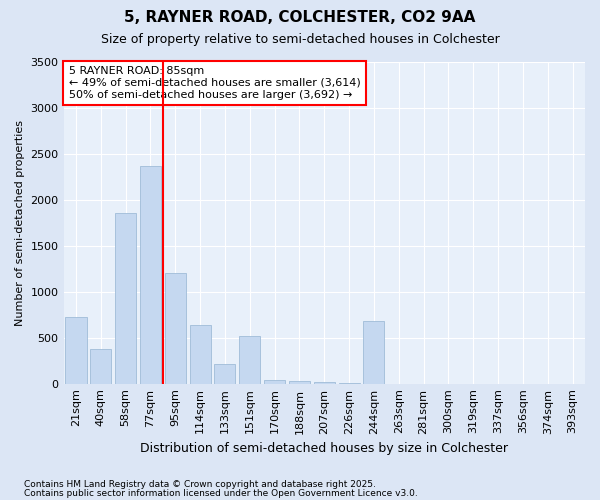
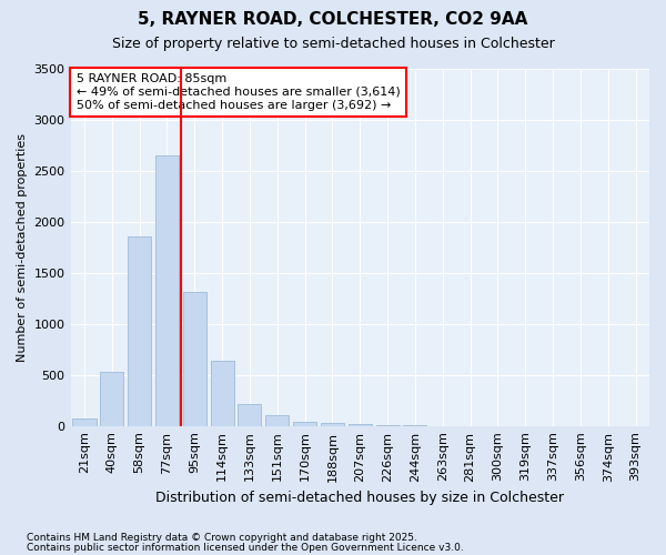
21sqm: 720 -> 80
40sqm: 380 -> 530
77sqm: 2360 -> 2650
95sqm: 1200 -> 1310
151sqm: 520 -> 110
244sqm: 680 -> 0
